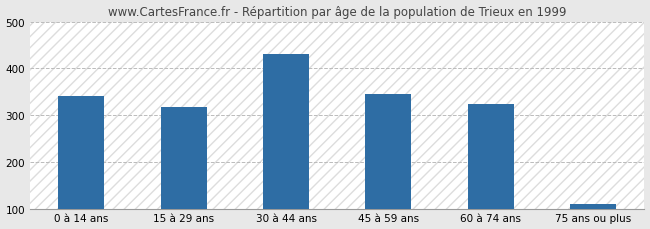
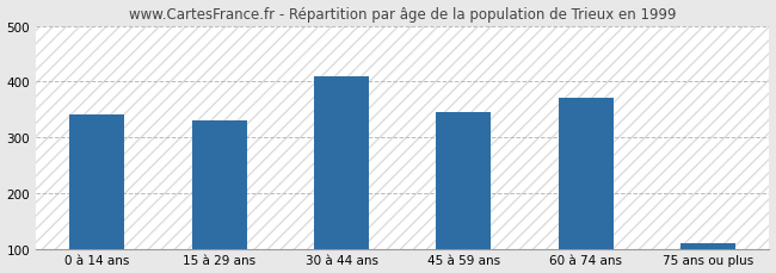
15 à 29 ans: 317 -> 330
30 à 44 ans: 430 -> 410
60 à 74 ans: 323 -> 370
